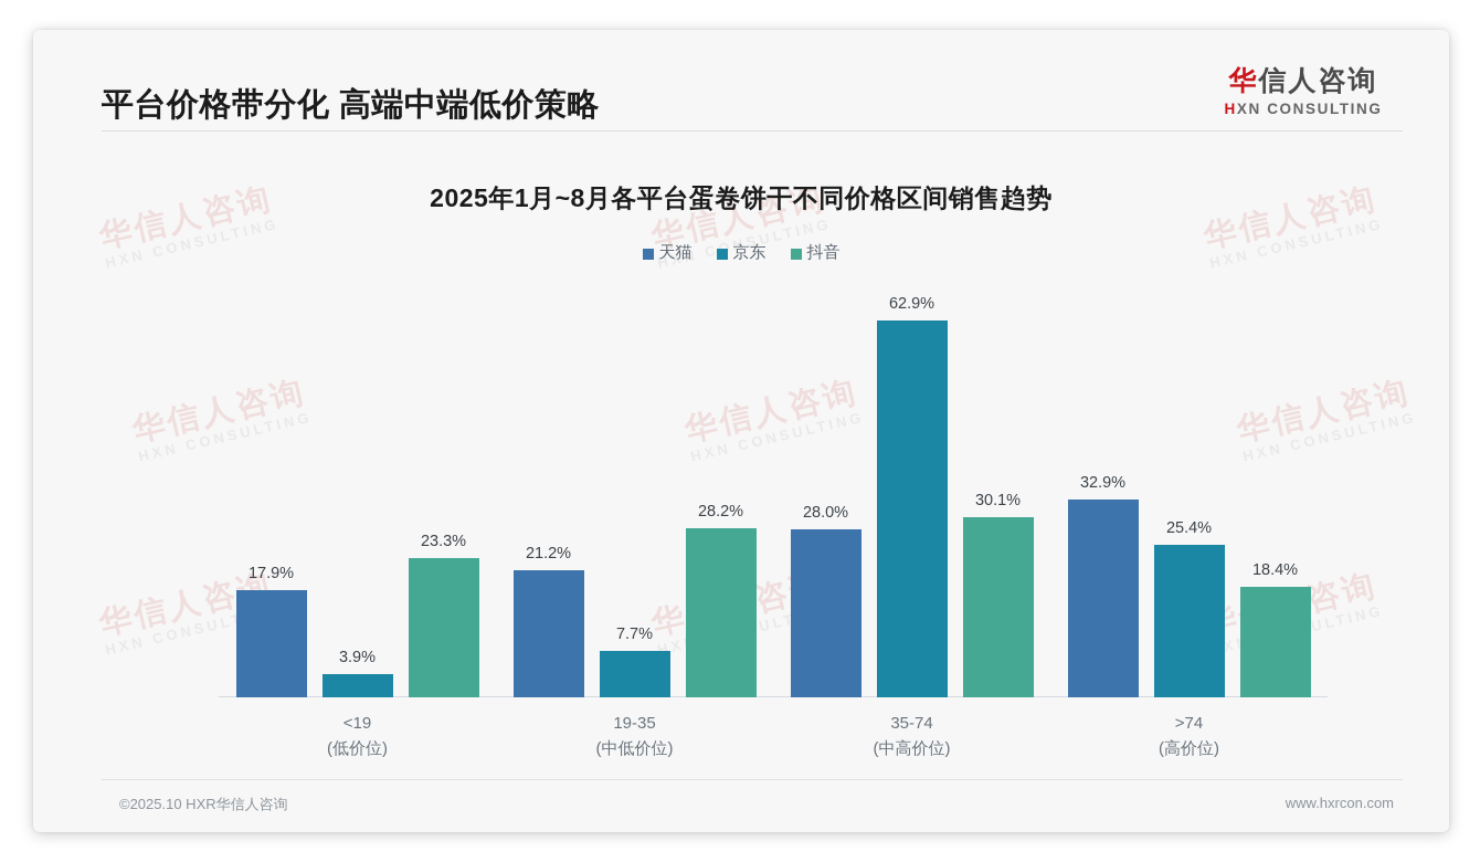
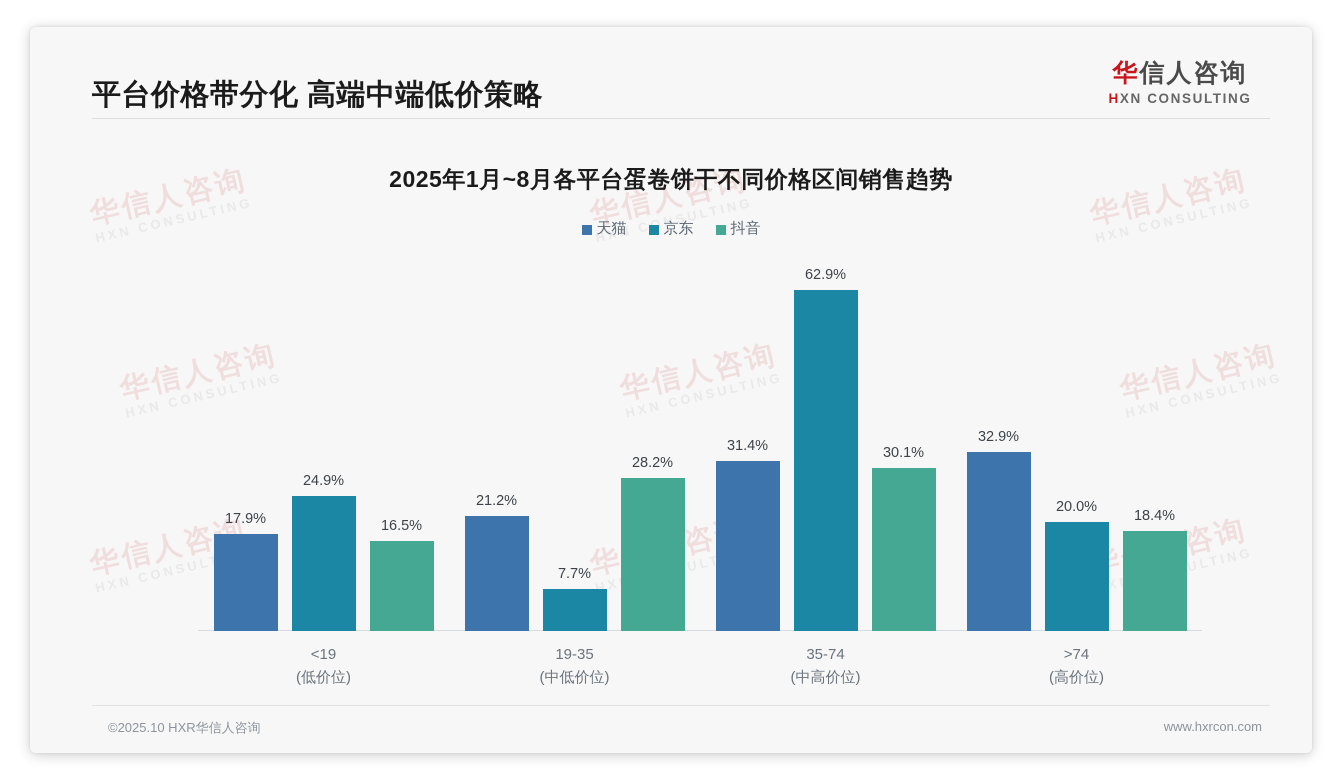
京东/<19: 3.9% -> 24.9%
抖音/<19: 23.3% -> 16.5%
天猫/35-74: 28.0% -> 31.4%
京东/>74: 25.4% -> 20.0%
